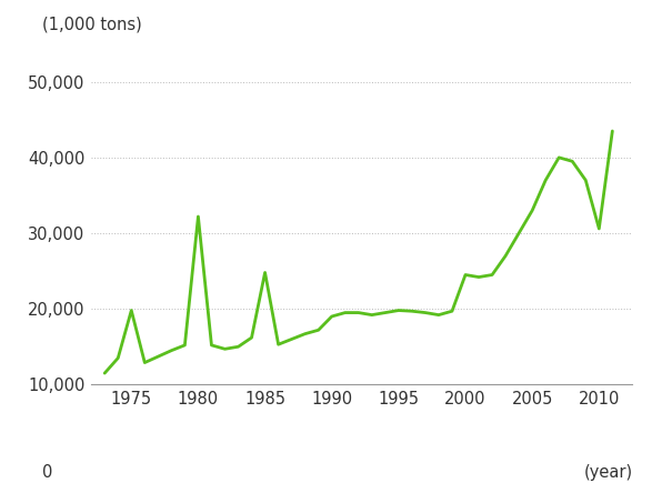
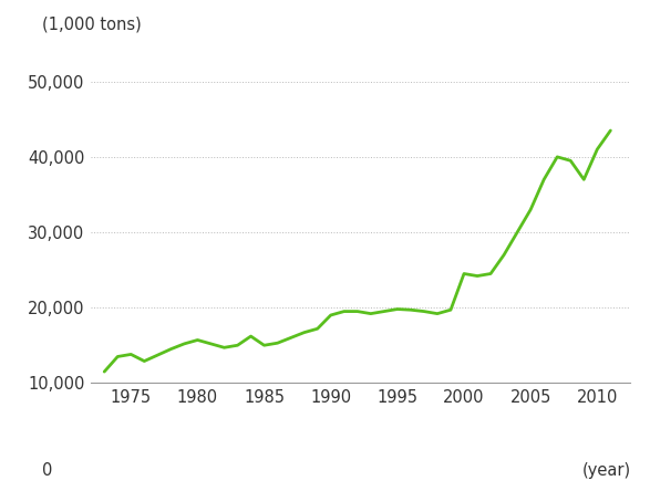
1975: 19,800 -> 13,800
1980: 32,200 -> 15,700
1985: 24,800 -> 15,000
2010: 30,600 -> 41,000
